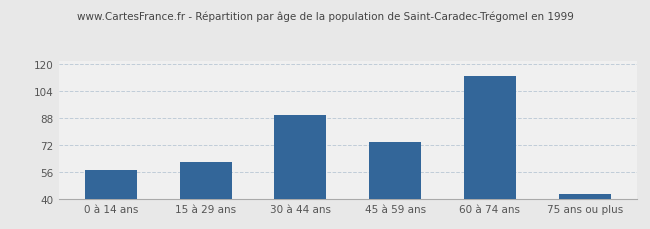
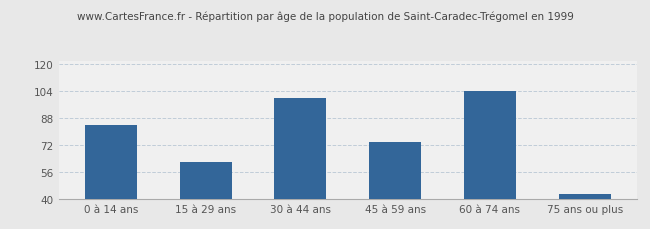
0 à 14 ans: 57 -> 84
30 à 44 ans: 90 -> 100
60 à 74 ans: 113 -> 104
